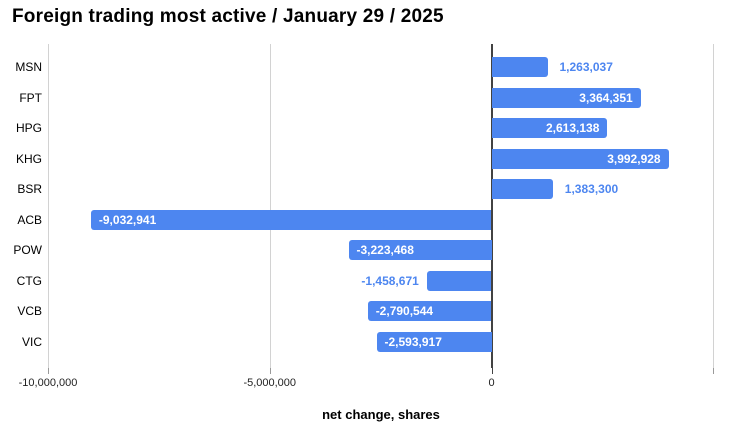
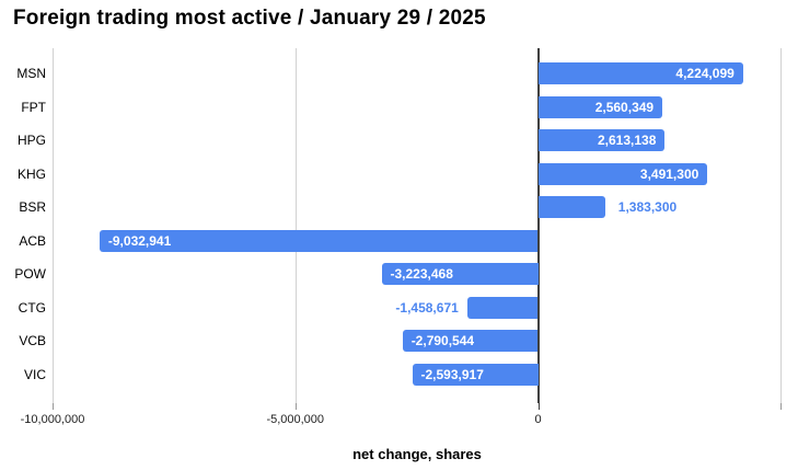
MSN: 1,263,037 -> 4,224,099
FPT: 3,364,351 -> 2,560,349
KHG: 3,992,928 -> 3,491,300
